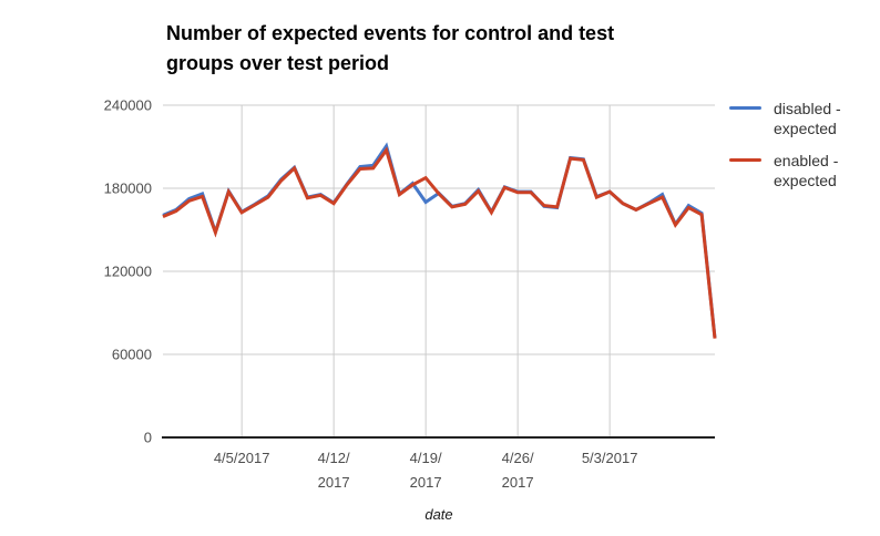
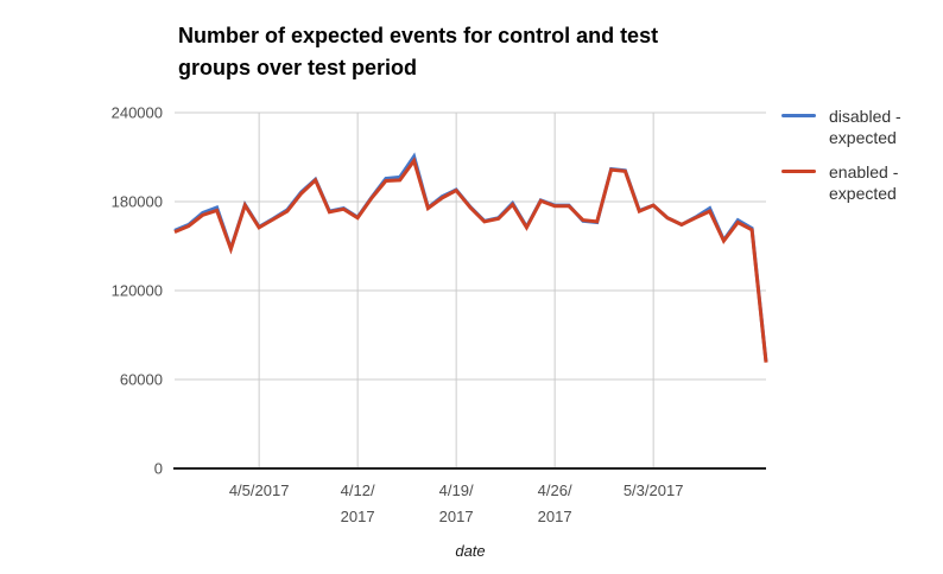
disabled - expected/4/19/2017: 170000 -> 188000
